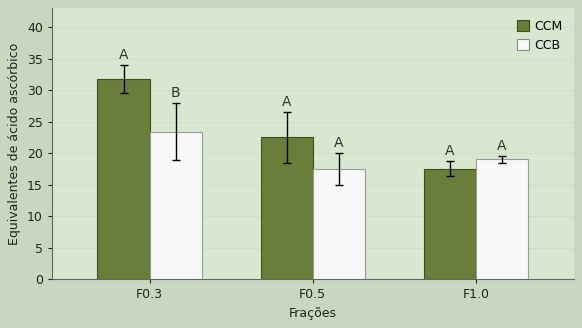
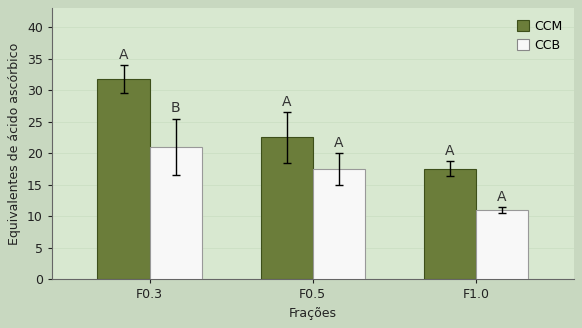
CCB/F0.3: 23.4 -> 21.0
CCB/F1.0: 19.0 -> 11.0
